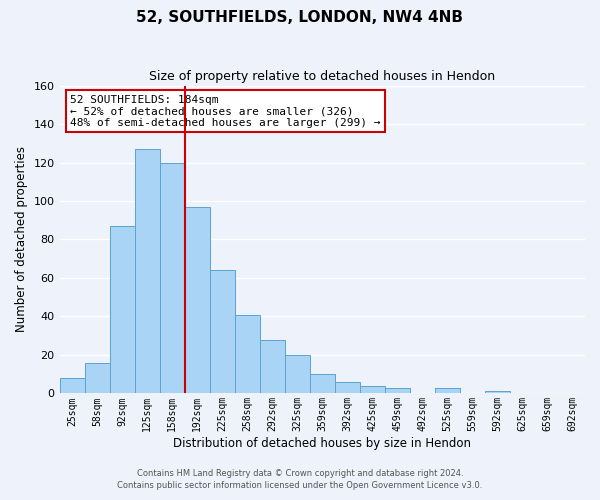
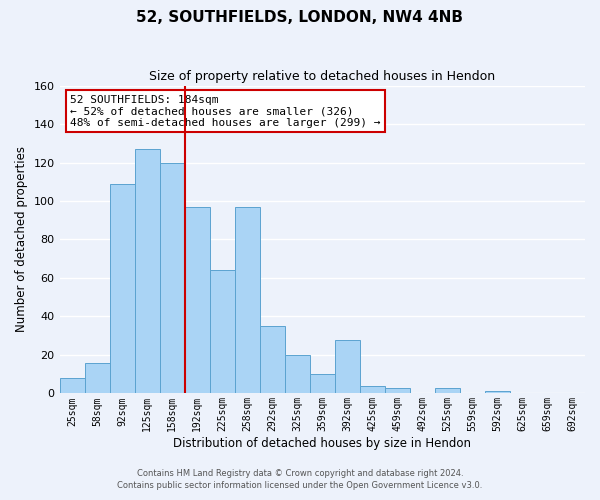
92sqm: 87 -> 109
258sqm: 41 -> 97
292sqm: 28 -> 35
392sqm: 6 -> 28
